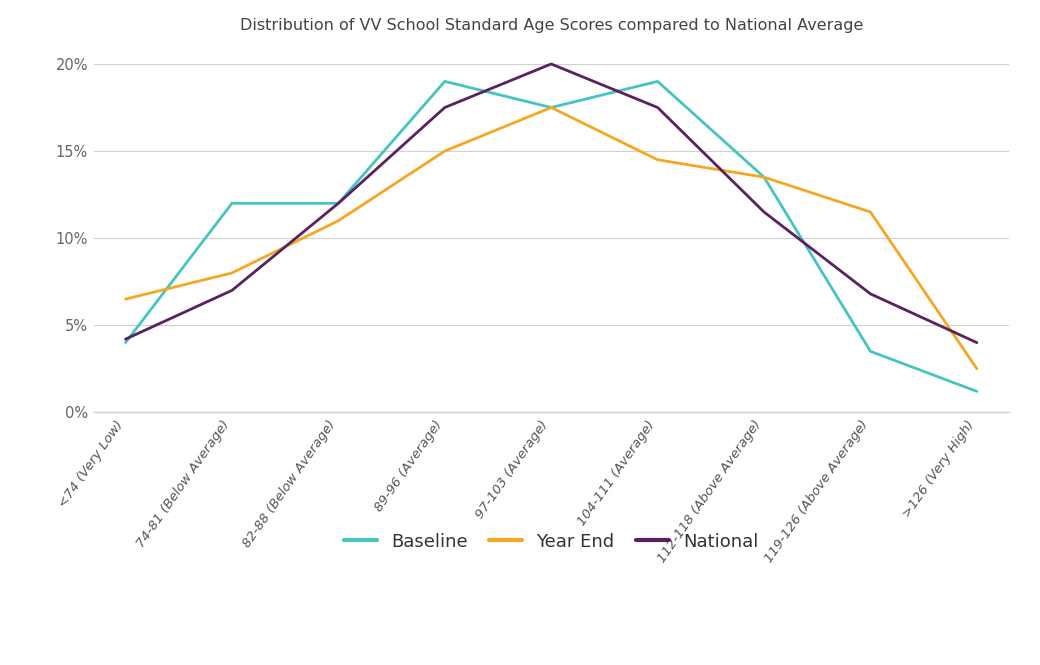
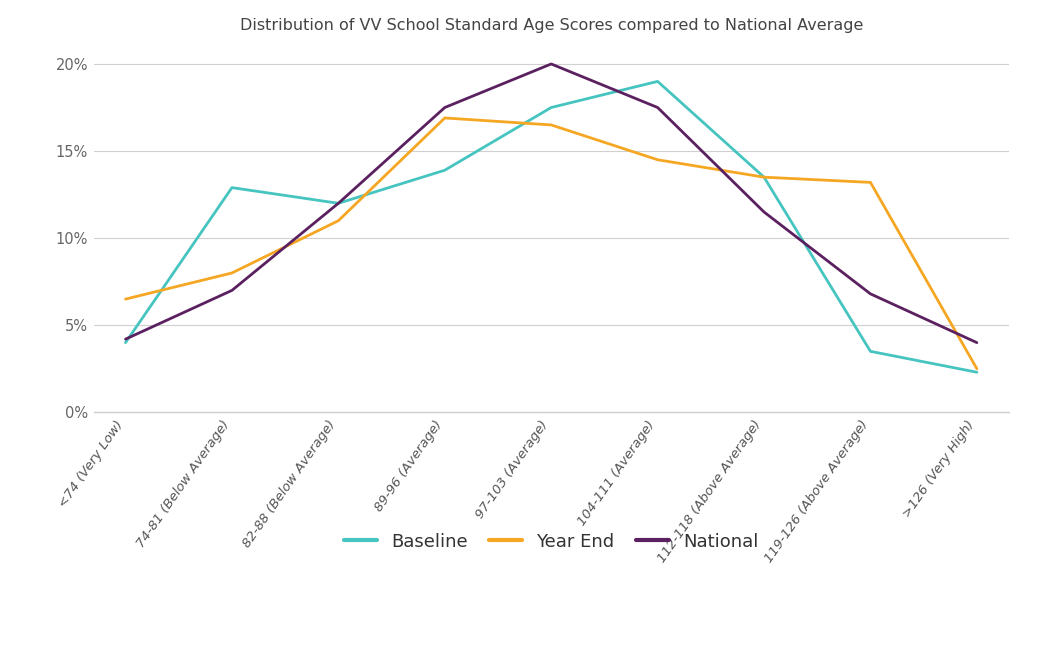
Baseline/74-81 (Below Average): 12.0% -> 12.9%
Baseline/89-96 (Average): 19.0% -> 13.9%
Year End/89-96 (Average): 15.0% -> 16.9%
Year End/97-103 (Average): 17.5% -> 16.5%
Year End/119-126 (Above Average): 11.5% -> 13.2%
Baseline/>126 (Very High): 1.2% -> 2.3%
